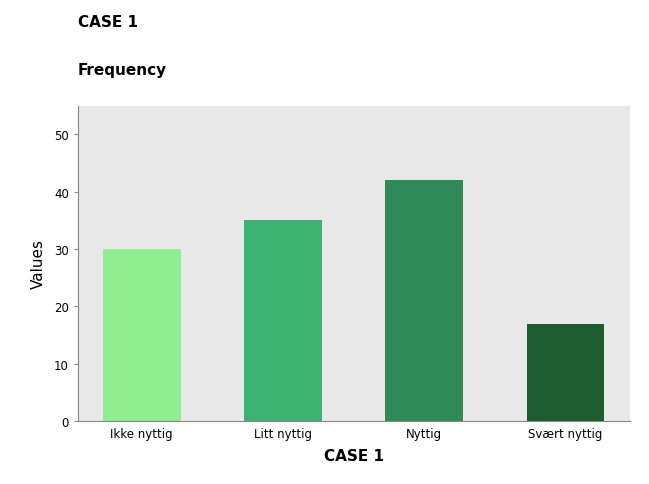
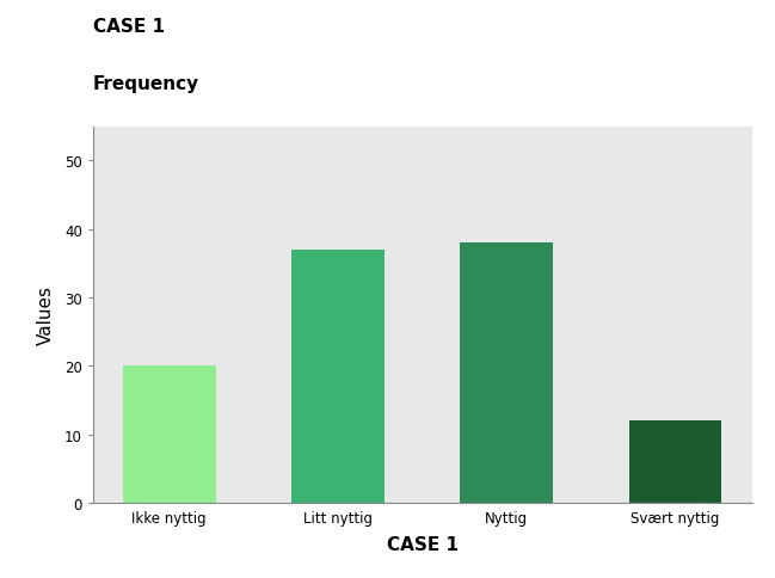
Ikke nyttig: 30 -> 20
Litt nyttig: 35 -> 37
Nyttig: 42 -> 38
Svært nyttig: 17 -> 12
